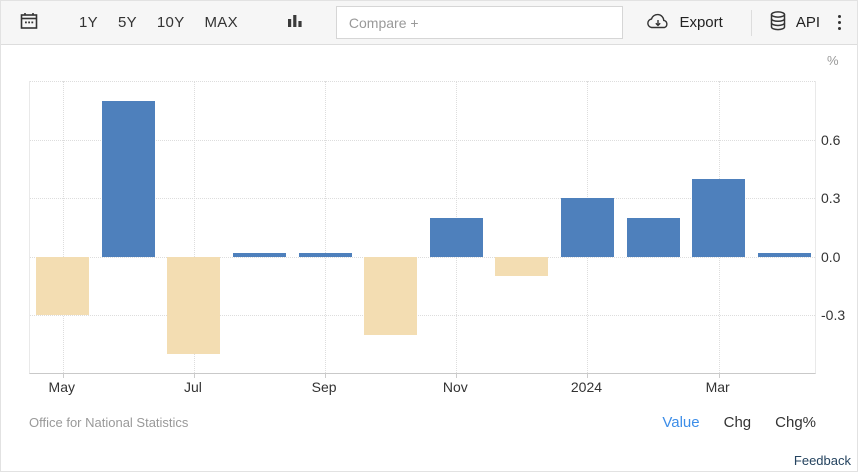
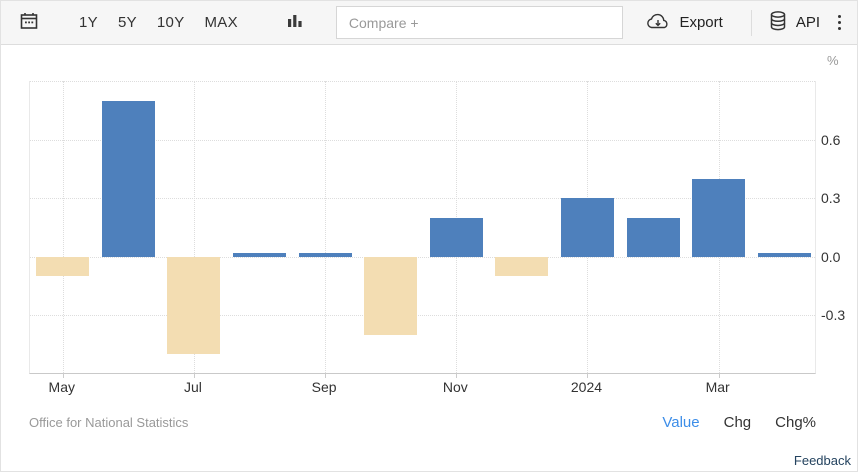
May: -0.3 -> -0.1
